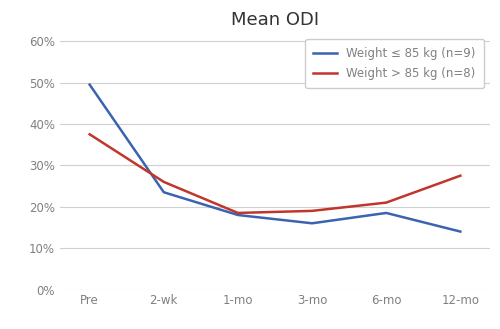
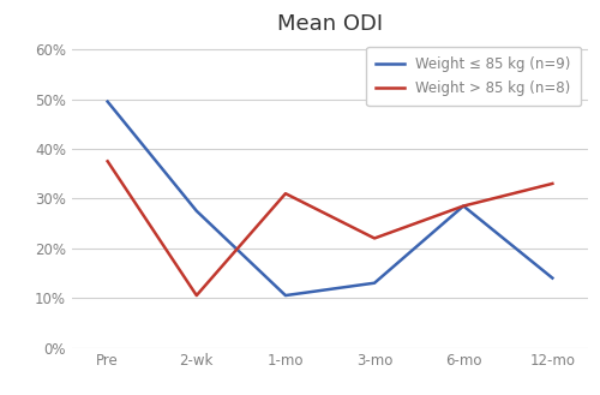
Weight ≤ 85 kg (n=9)/2-wk: 23.5% -> 27.5%
Weight > 85 kg (n=8)/2-wk: 26.0% -> 10.5%
Weight ≤ 85 kg (n=9)/1-mo: 18.0% -> 10.5%
Weight > 85 kg (n=8)/1-mo: 18.5% -> 31.0%
Weight ≤ 85 kg (n=9)/3-mo: 16.0% -> 13.0%
Weight > 85 kg (n=8)/3-mo: 19.0% -> 22.0%
Weight ≤ 85 kg (n=9)/6-mo: 18.5% -> 28.5%
Weight > 85 kg (n=8)/6-mo: 21.0% -> 28.5%
Weight > 85 kg (n=8)/12-mo: 27.5% -> 33.0%
